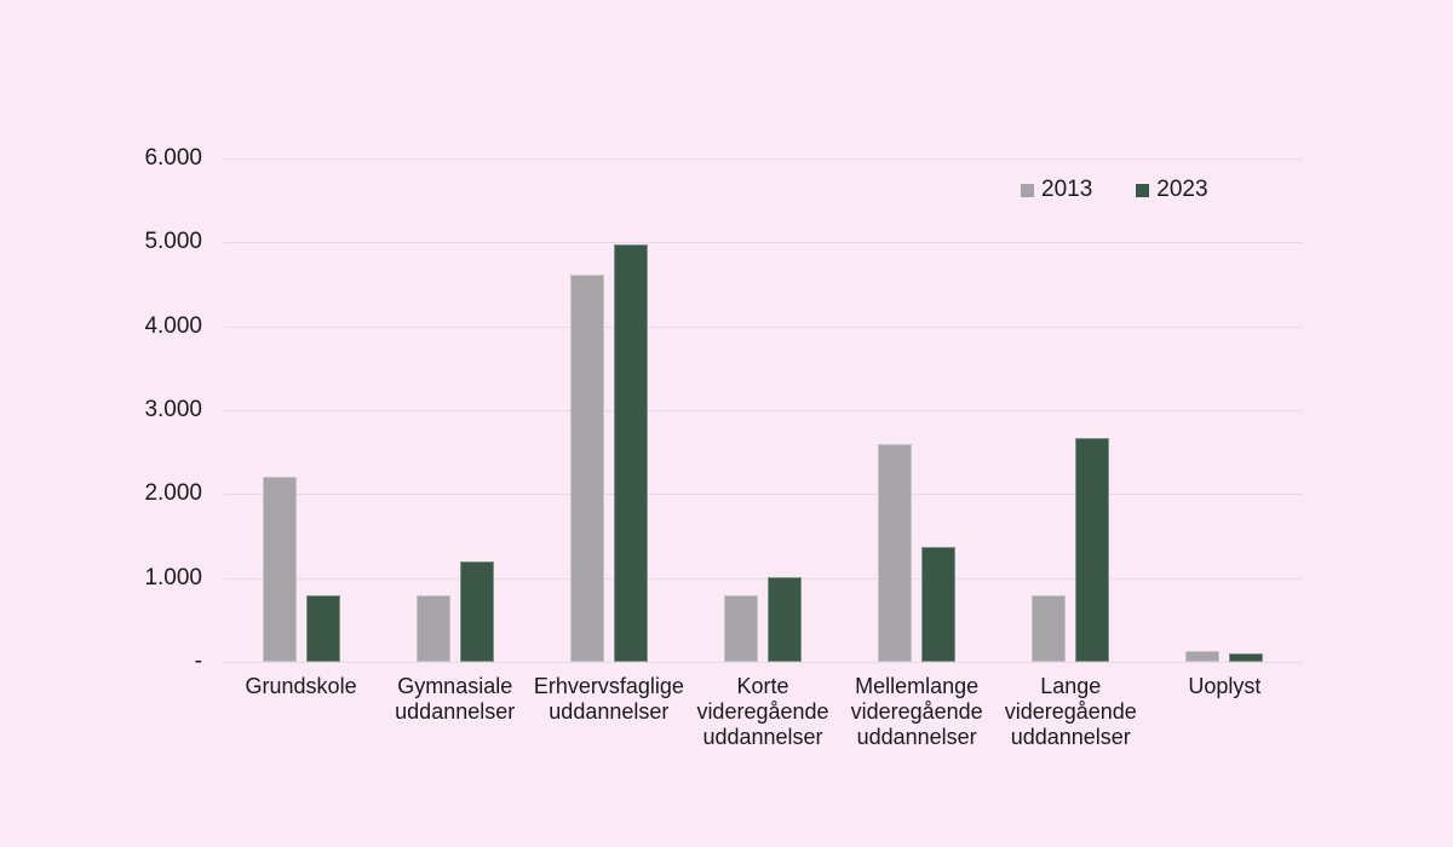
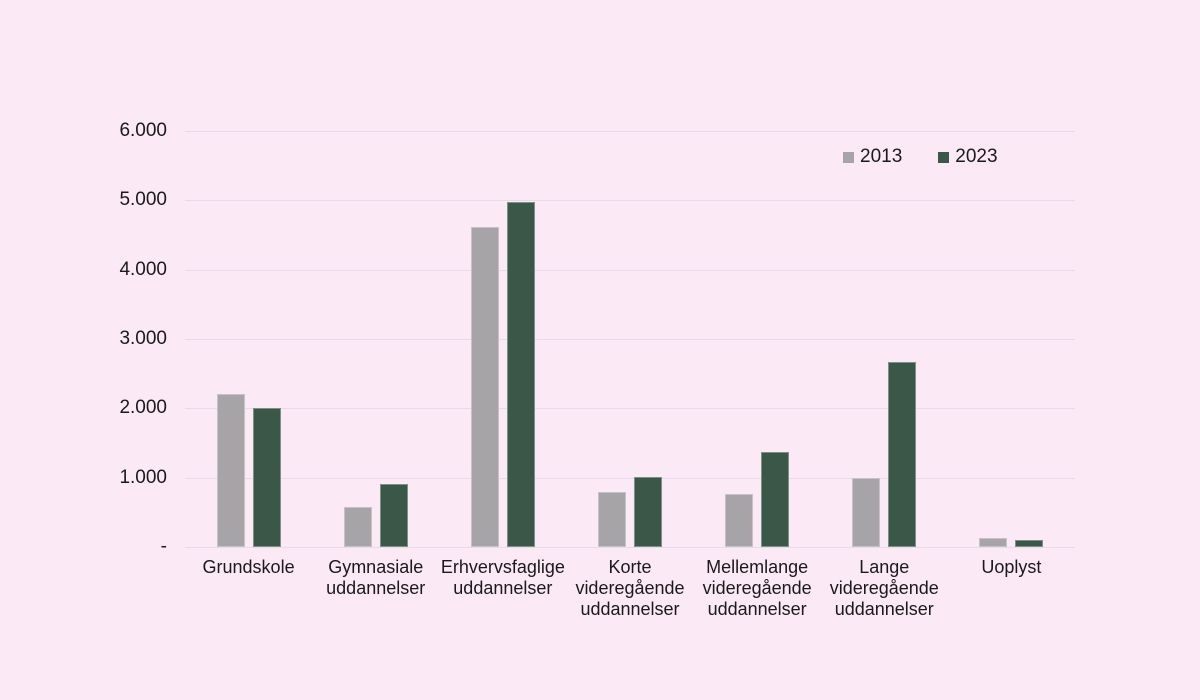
2023/Grundskole: 800 -> 2000
2013/Gymnasiale uddannelser: 800 -> 600
2023/Gymnasiale uddannelser: 1200 -> 900
2013/Mellemlange videregående uddannelser: 2600 -> 800
2013/Lange videregående uddannelser: 800 -> 1000
